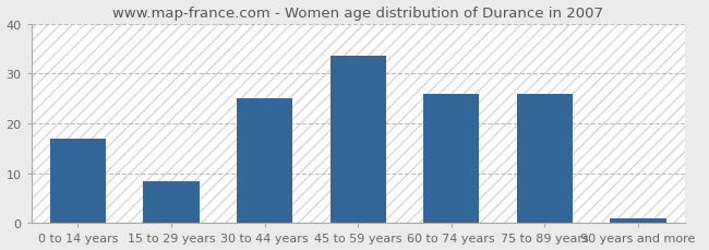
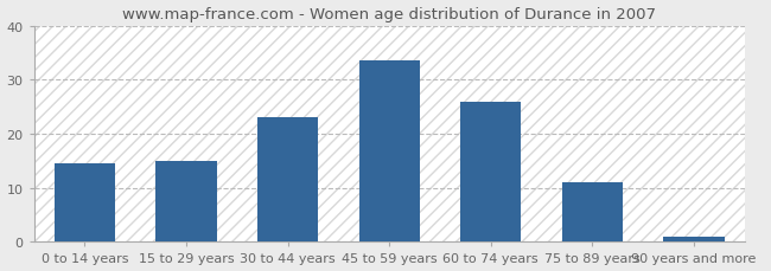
0 to 14 years: 17.0 -> 14.5
15 to 29 years: 8.5 -> 15.0
30 to 44 years: 25.0 -> 23.0
75 to 89 years: 26.0 -> 11.0
